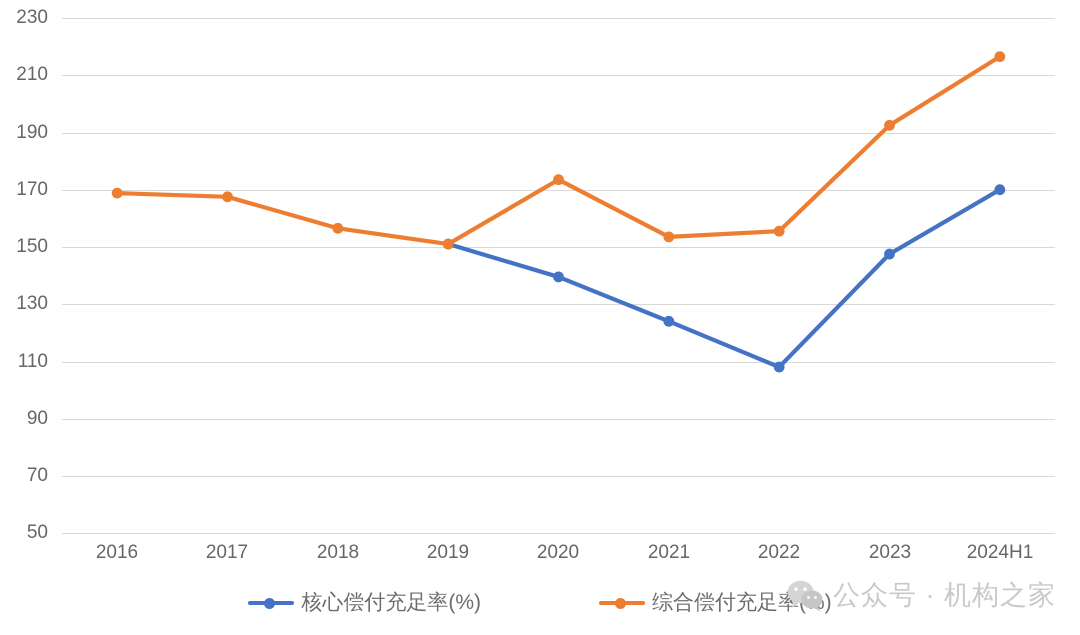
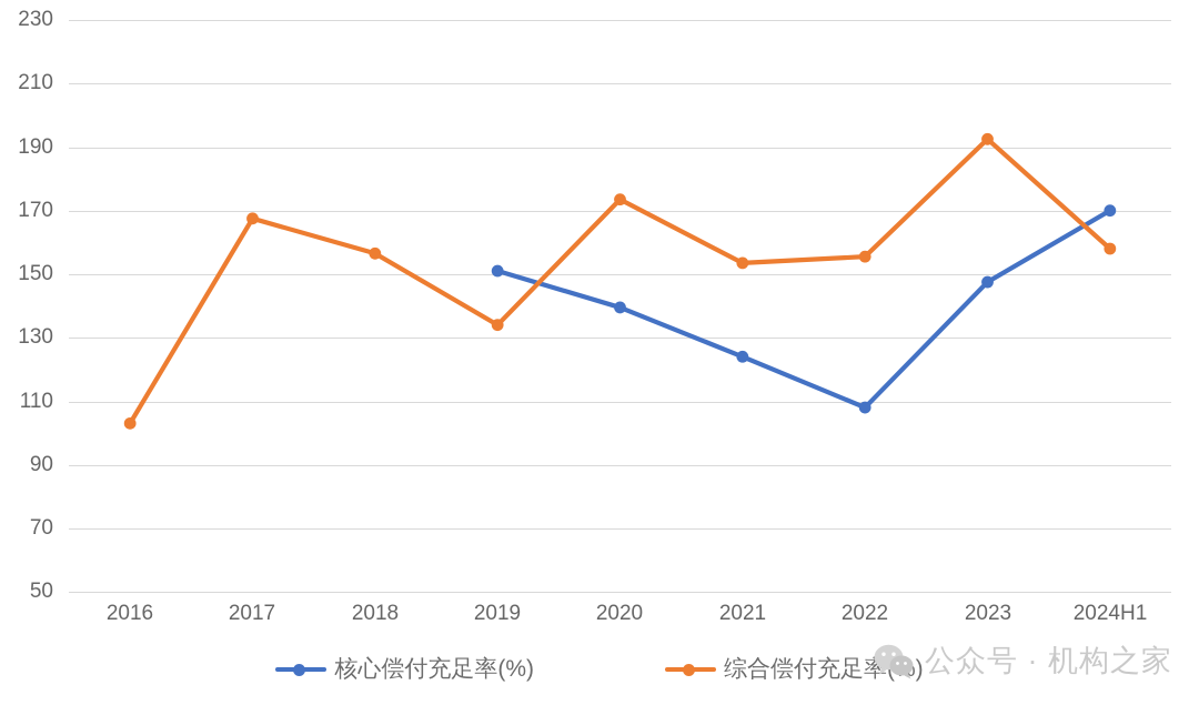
综合偿付充足率(%)/2016: 169 -> 103
综合偿付充足率(%)/2019: 151 -> 134
综合偿付充足率(%)/2024H1: 216 -> 158
